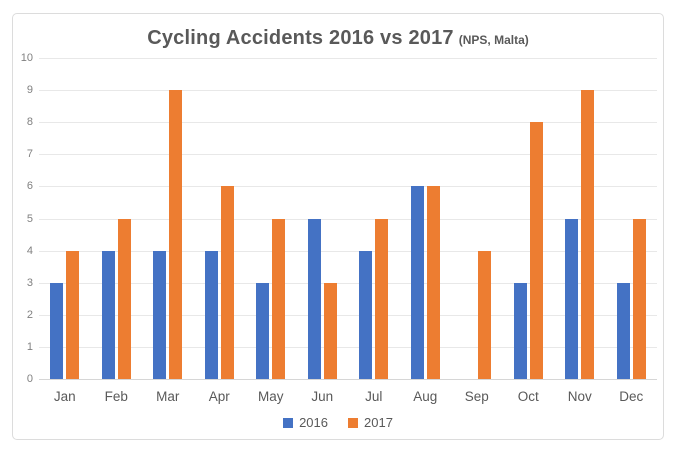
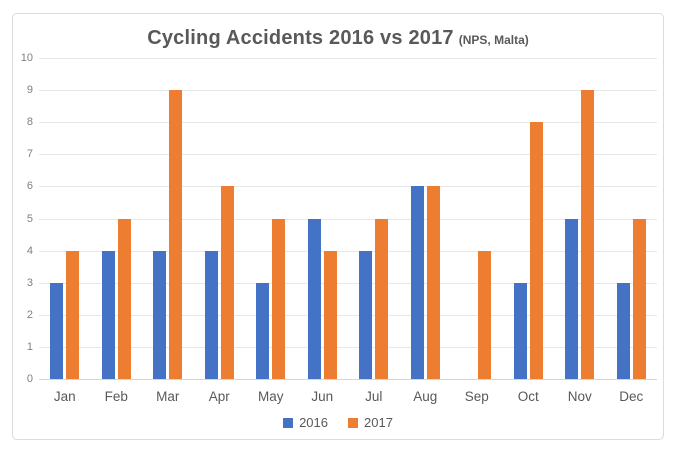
2017/Jun: 3 -> 4
